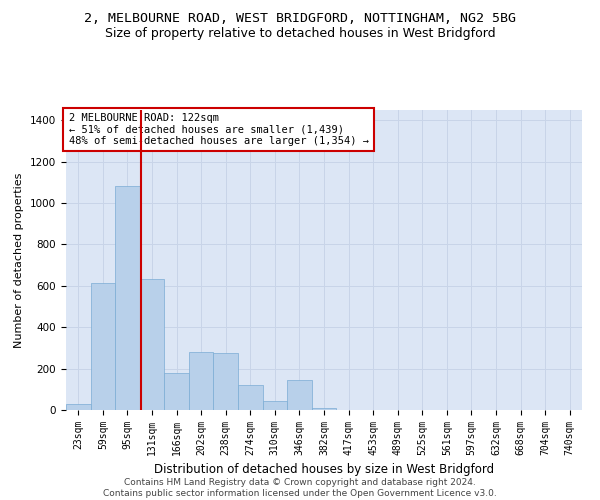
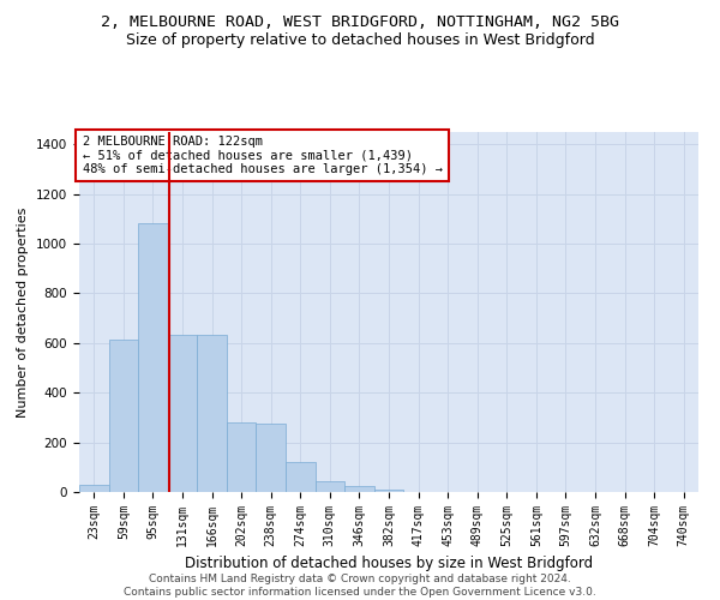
166sqm: 180 -> 635
346sqm: 145 -> 25
